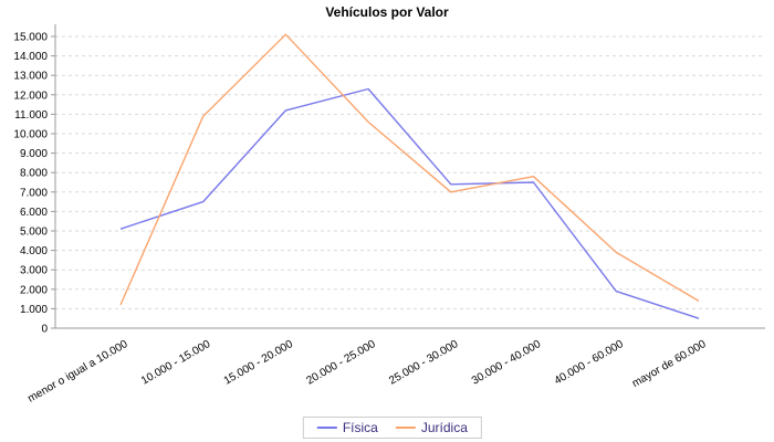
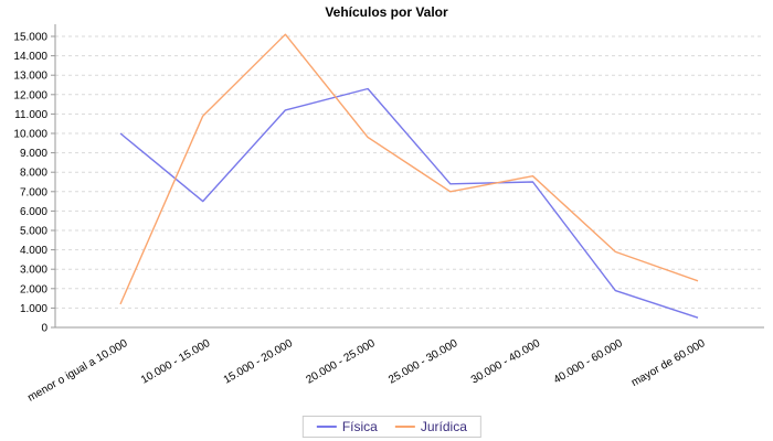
Física/menor o igual a 10.000: 5100 -> 10000
Jurídica/20.000 - 25.000: 10600 -> 9800
Jurídica/mayor de 60.000: 1400 -> 2400
